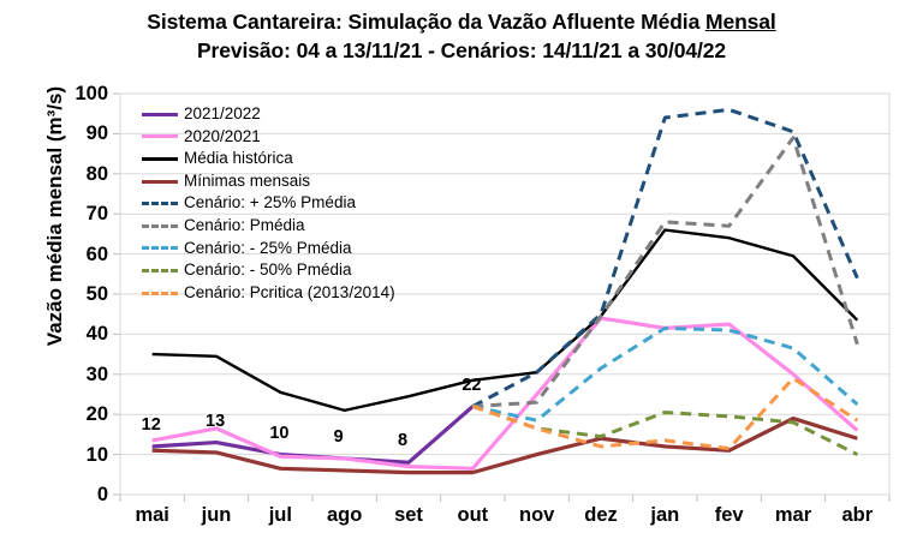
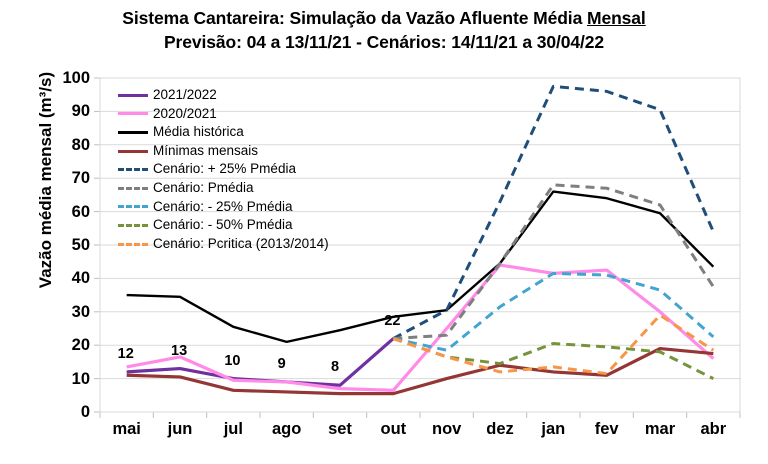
Cenário: + 25% Pmédia/dez: 45 -> 63
Cenário: + 25% Pmédia/jan: 94 -> 98
Cenário: Pmédia/mar: 89 -> 62
Mínimas mensais/abr: 14 -> 18
